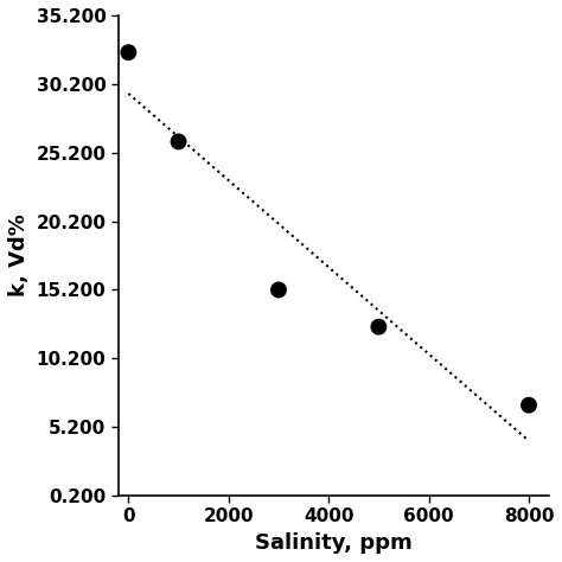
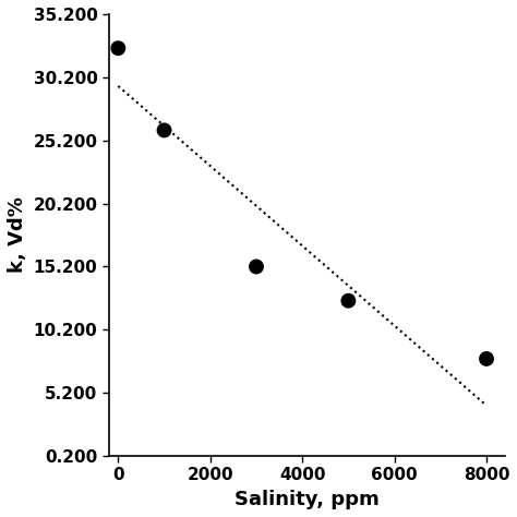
8000: 6.8 -> 7.9
